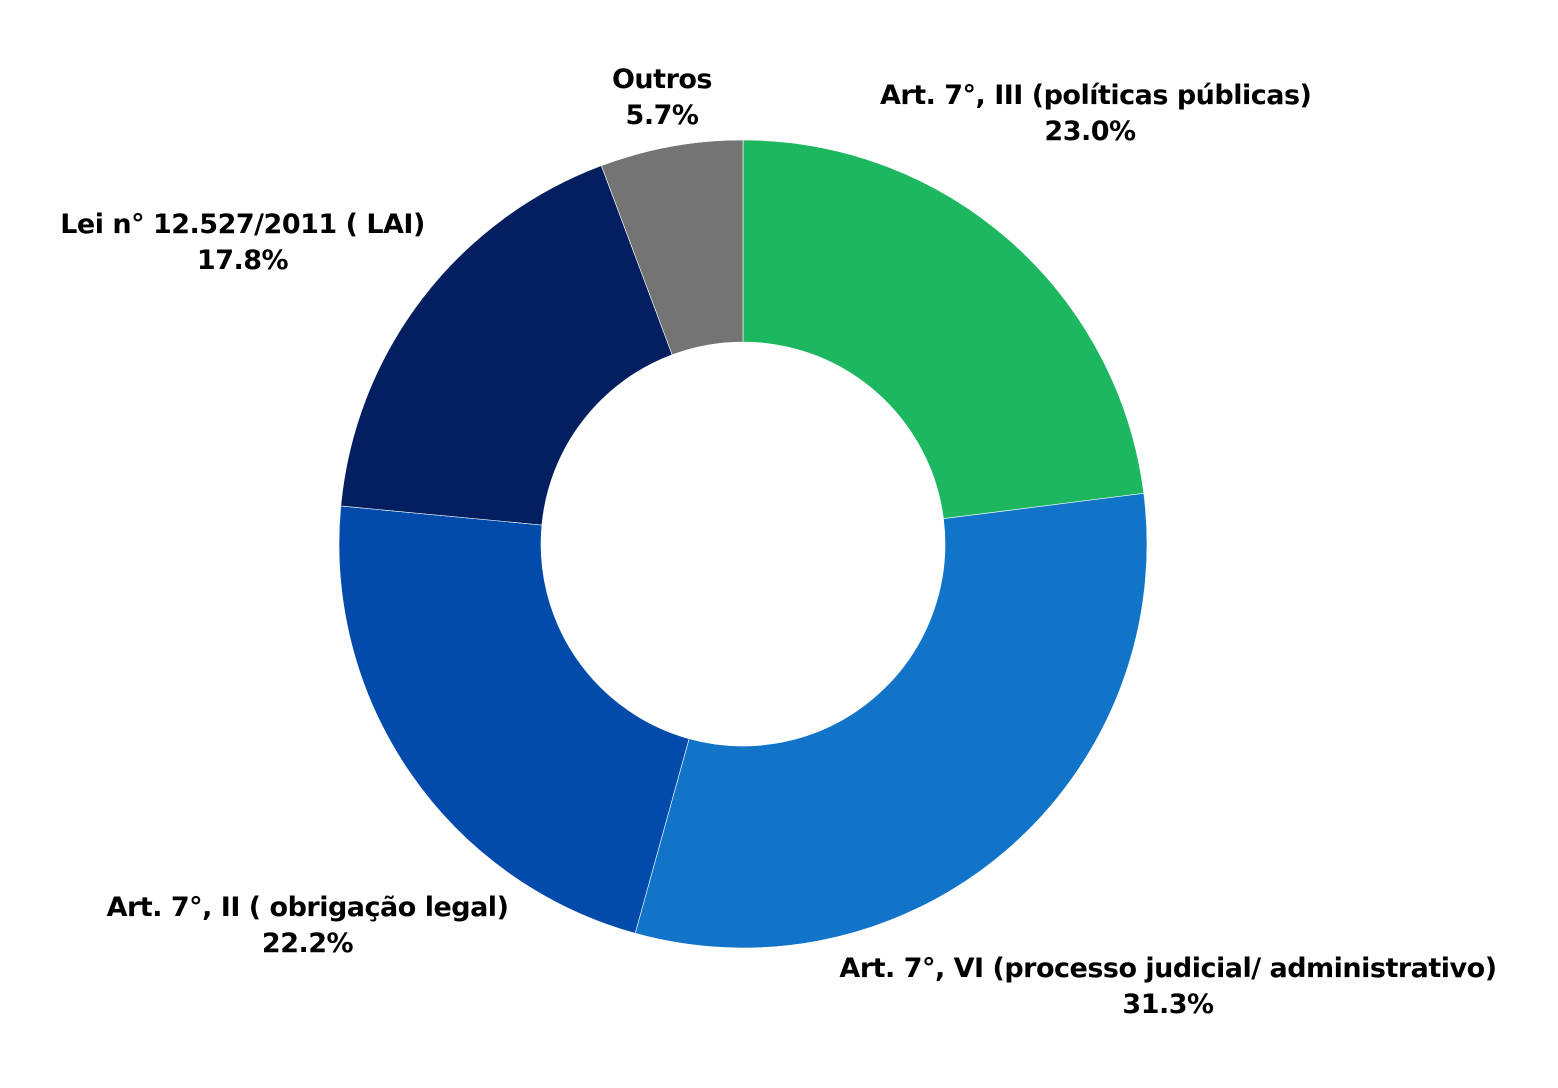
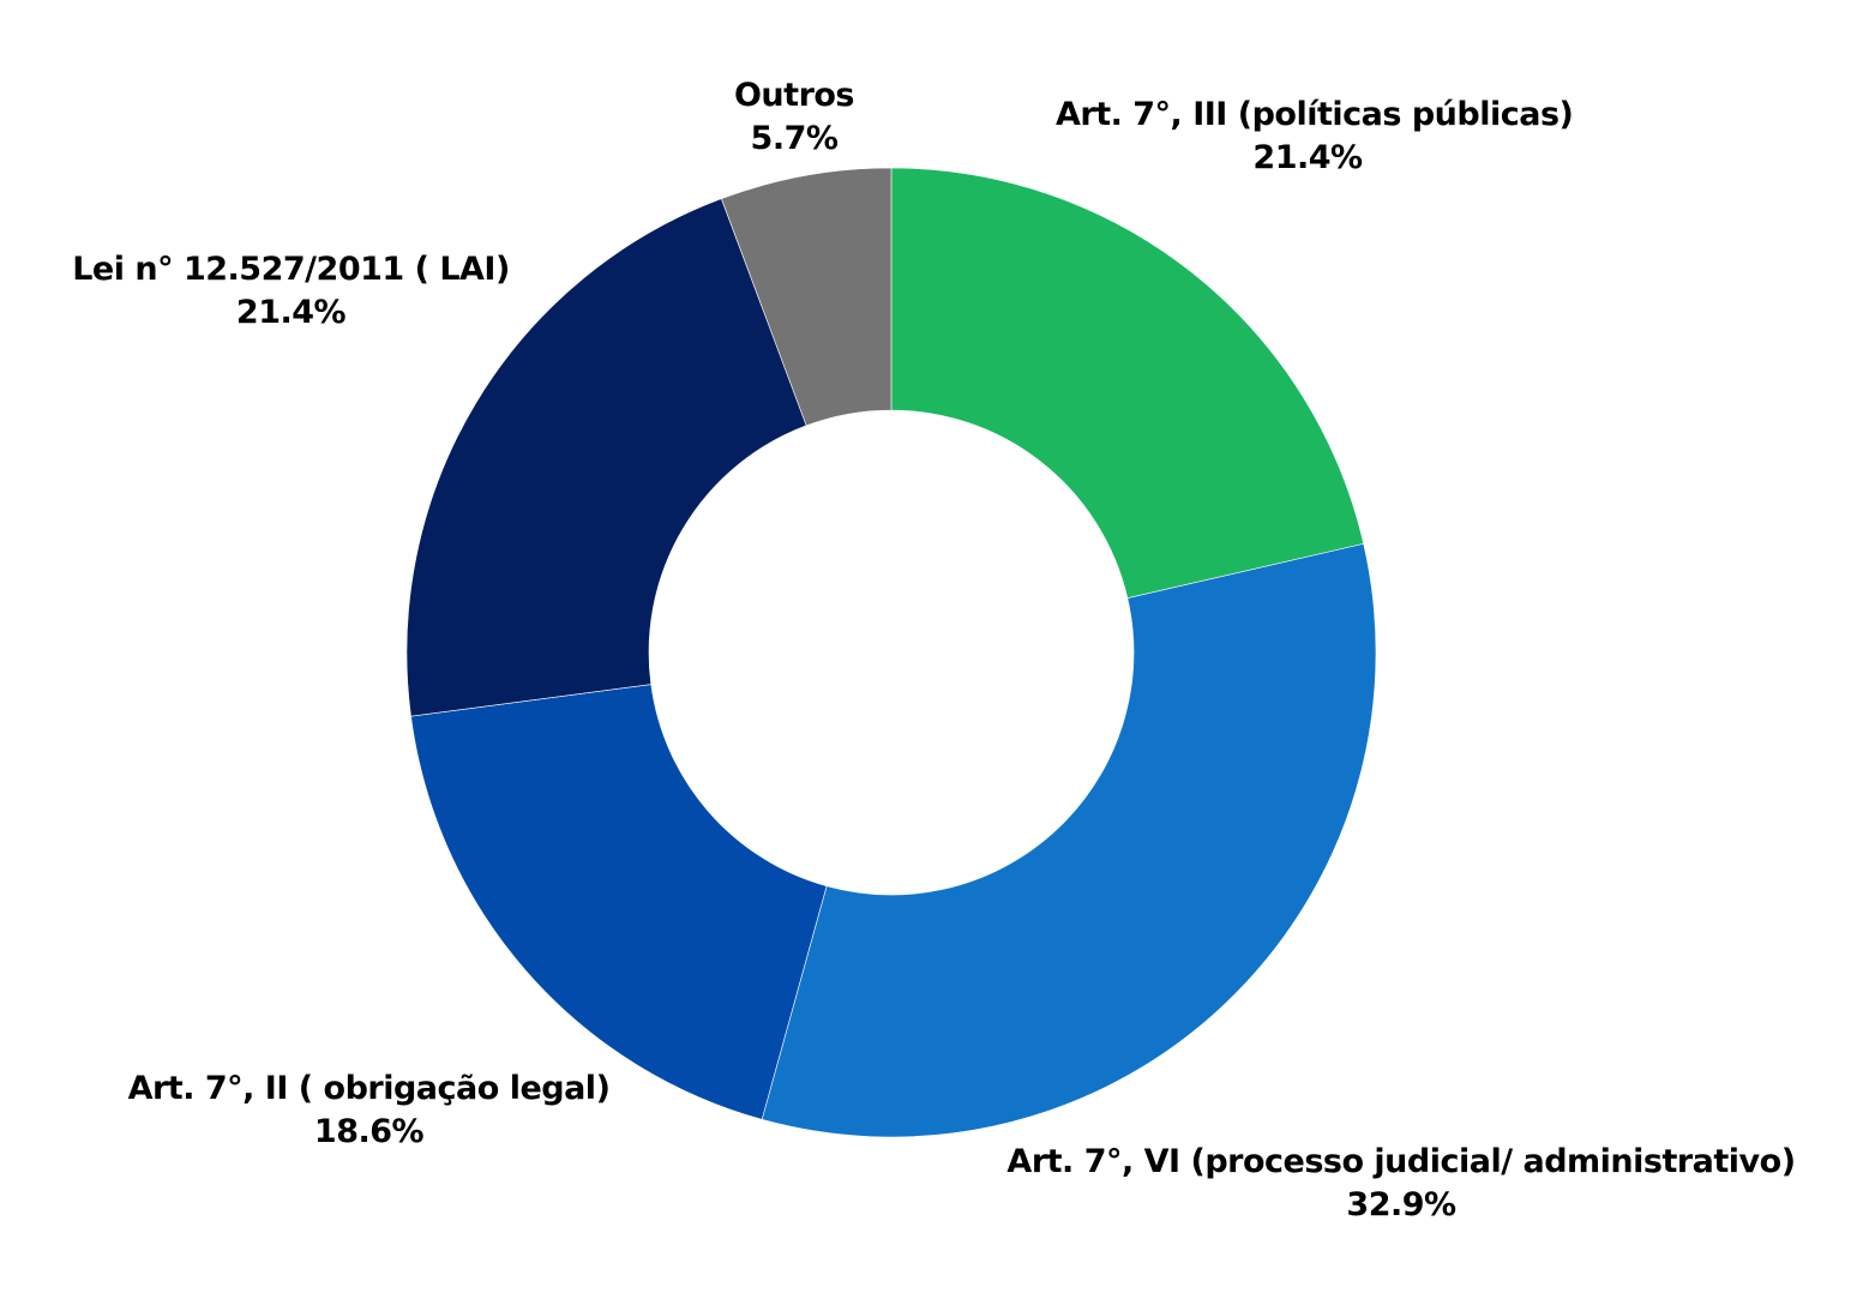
Art. 7°, III (políticas públicas): 23.0% -> 21.4%
Art. 7°, VI (processo judicial/ administrativo): 31.3% -> 32.9%
Art. 7°, II ( obrigação legal): 22.2% -> 18.6%
Lei n° 12.527/2011 ( LAI): 17.8% -> 21.4%
